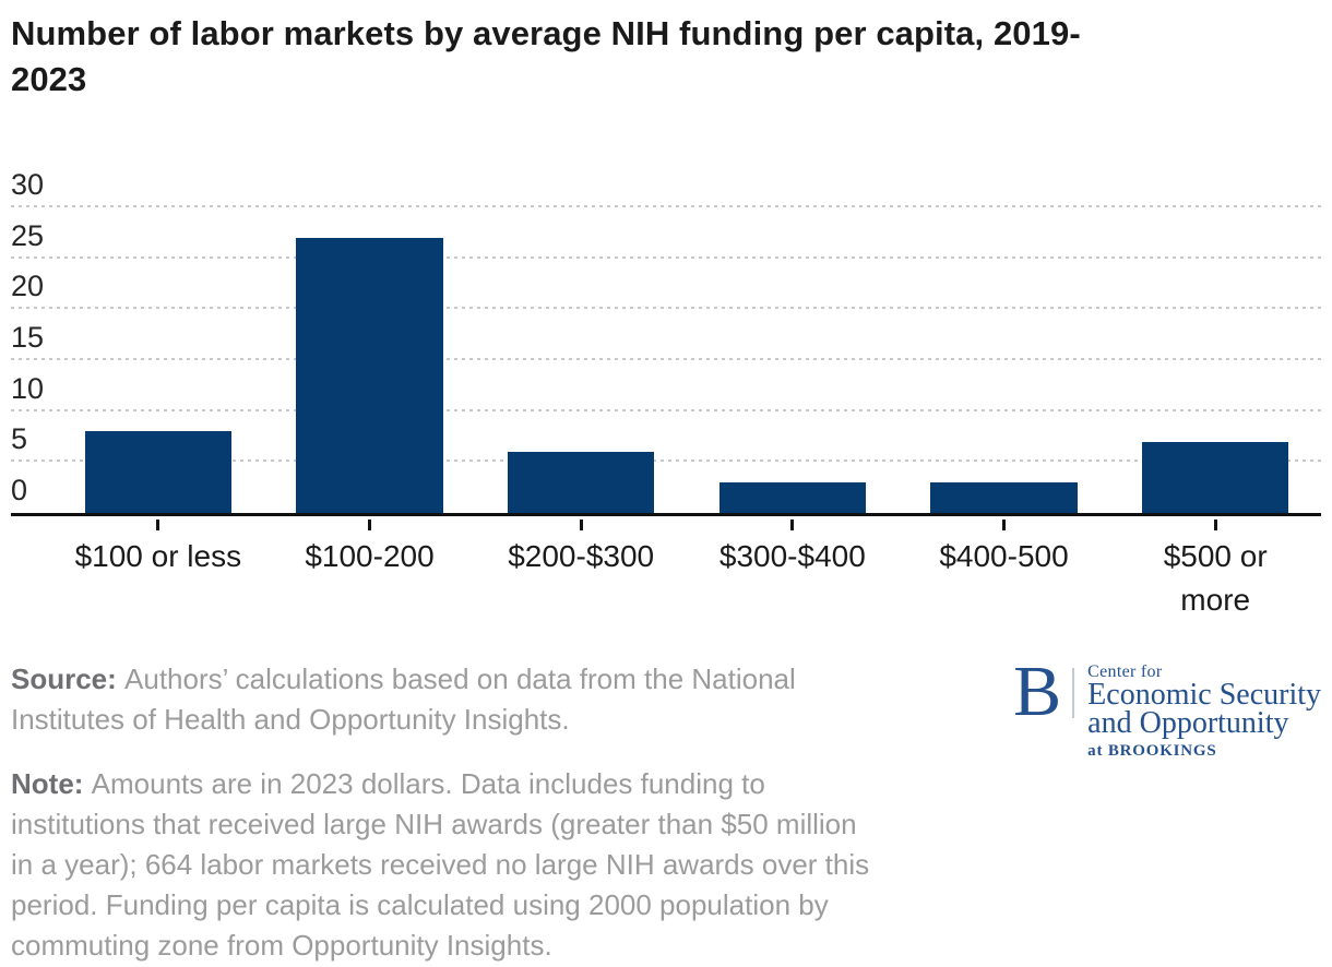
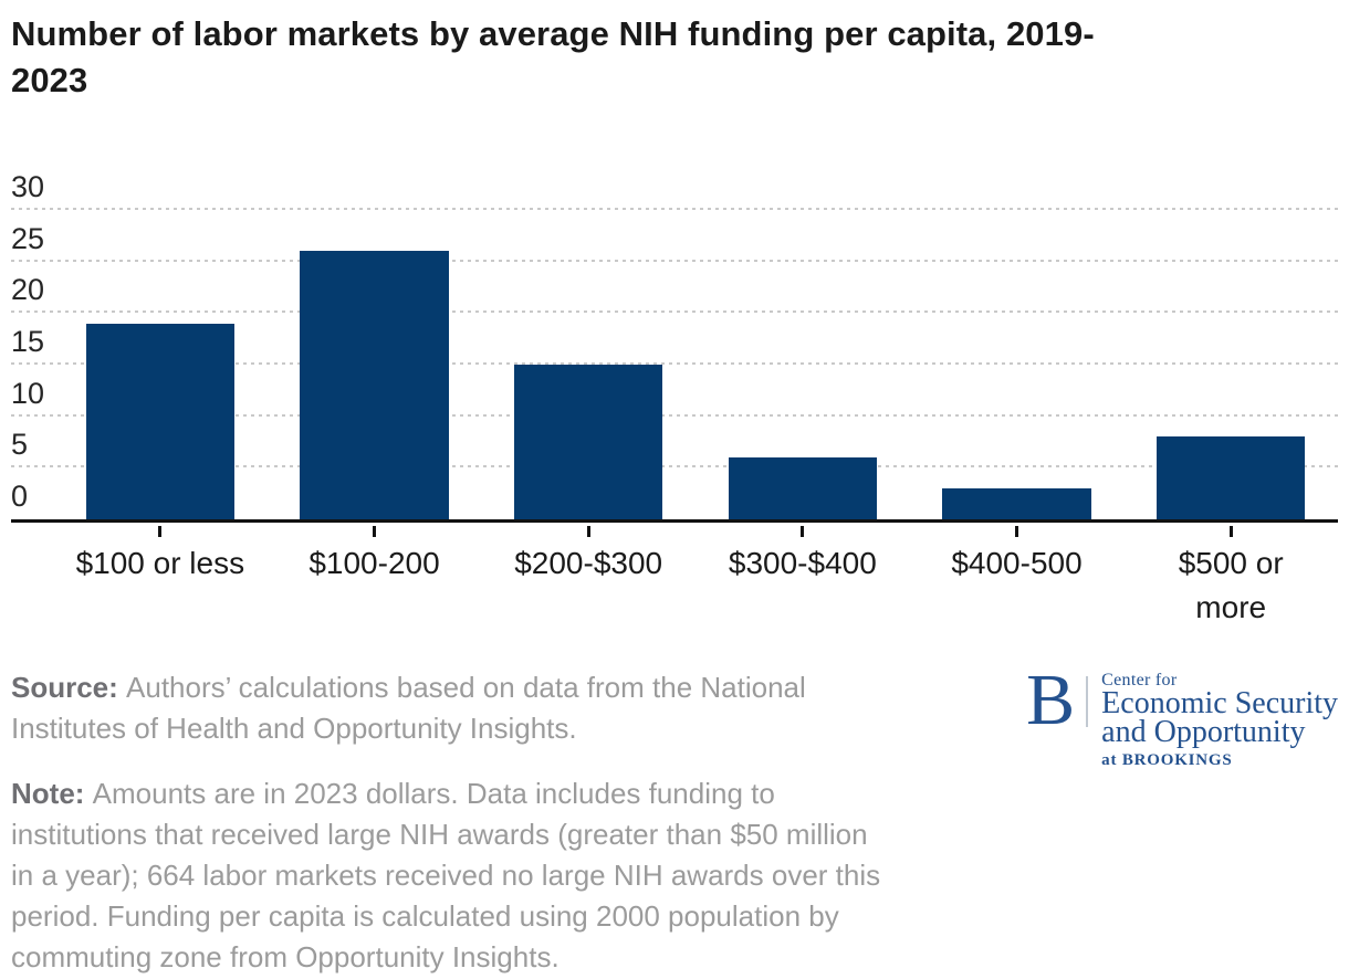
$100 or less: 8 -> 19
$100-200: 27 -> 26
$200-$300: 6 -> 15
$300-$400: 3 -> 6
$500 or more: 7 -> 8
